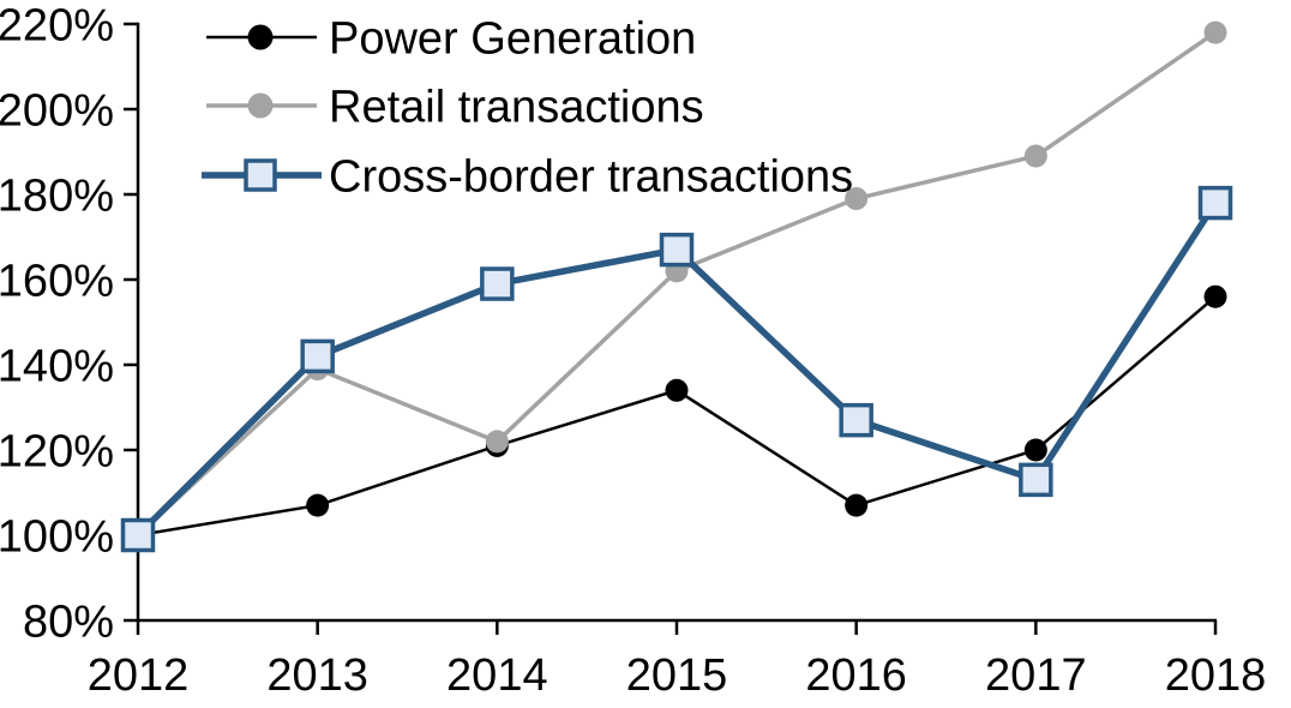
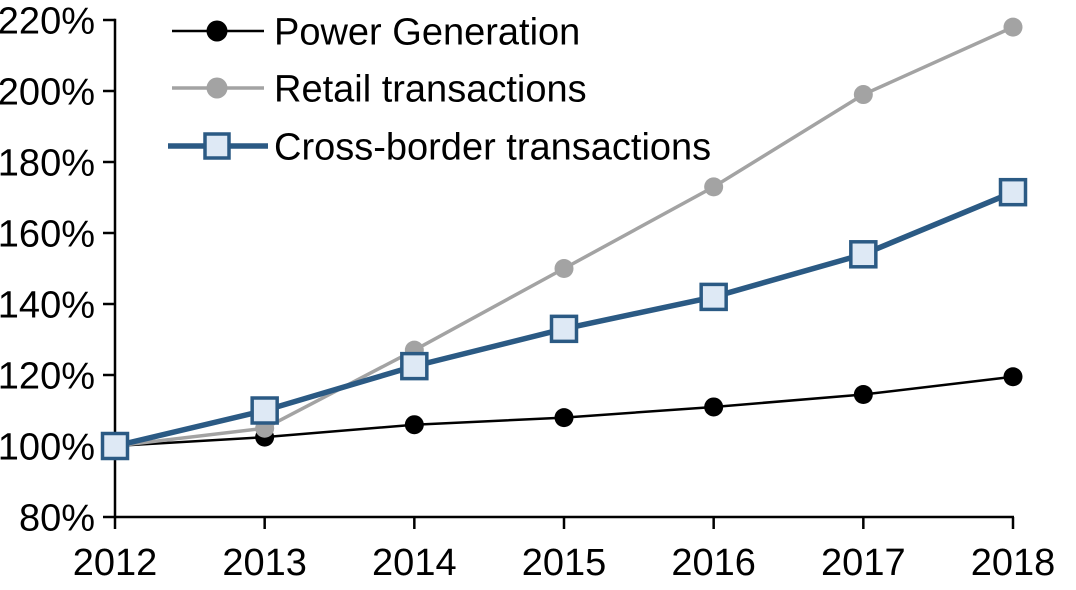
Power Generation/2013: 107% -> 102%
Retail transactions/2013: 139% -> 105%
Cross-border transactions/2013: 142% -> 110%
Power Generation/2014: 121% -> 106%
Retail transactions/2014: 122% -> 127%
Cross-border transactions/2014: 159% -> 122%
Power Generation/2015: 134% -> 108%
Retail transactions/2015: 162% -> 150%
Cross-border transactions/2015: 167% -> 133%
Power Generation/2016: 107% -> 111%
Retail transactions/2016: 179% -> 173%
Cross-border transactions/2016: 127% -> 142%
Power Generation/2017: 120% -> 114%
Retail transactions/2017: 189% -> 199%
Cross-border transactions/2017: 113% -> 154%
Power Generation/2018: 156% -> 120%
Cross-border transactions/2018: 178% -> 172%
